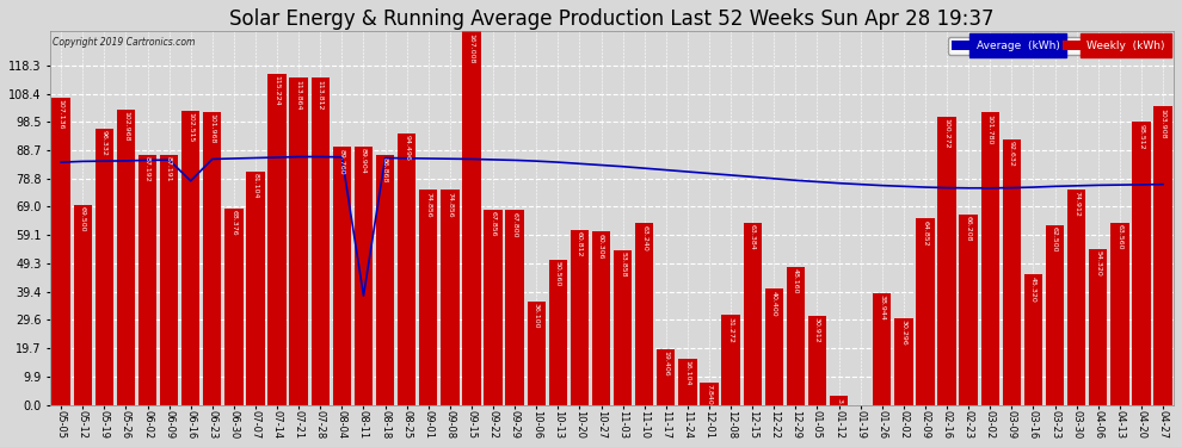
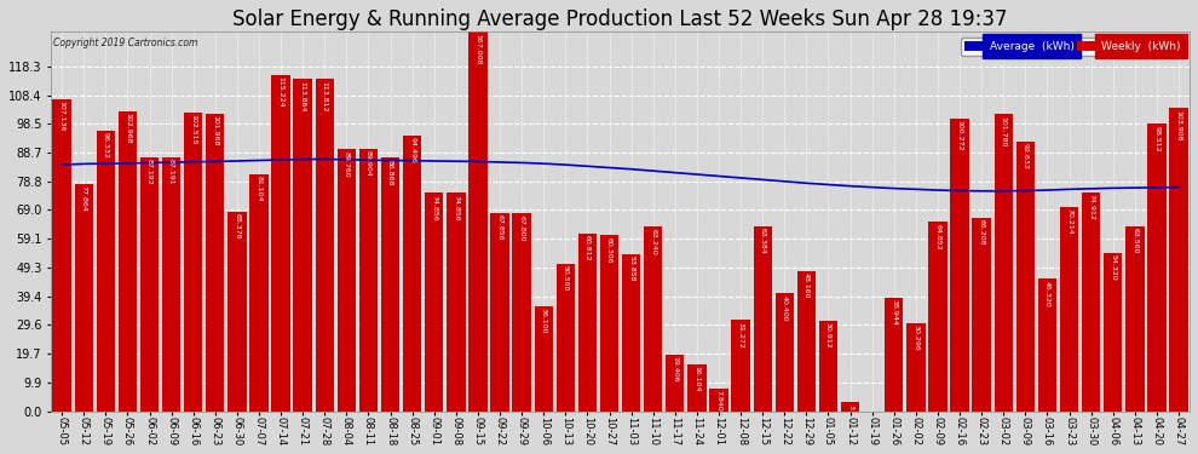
Weekly (kWh)/05-12: 69.5 -> 77.9
Average (kWh)/06-16: 78.0 -> 85.5
Average (kWh)/08-11: 38.0 -> 86.1
Weekly (kWh)/03-23: 62.5 -> 70.2
